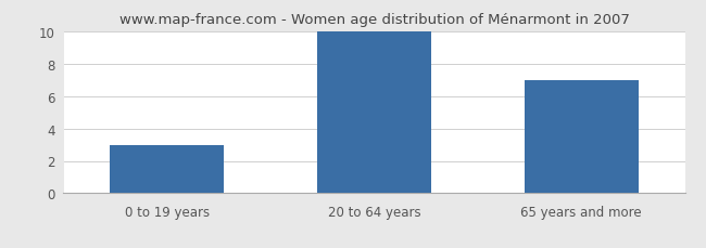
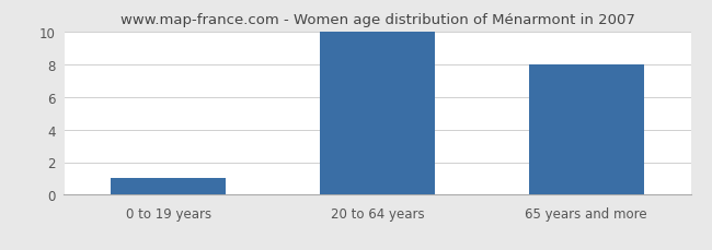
0 to 19 years: 3 -> 1
65 years and more: 7 -> 8
